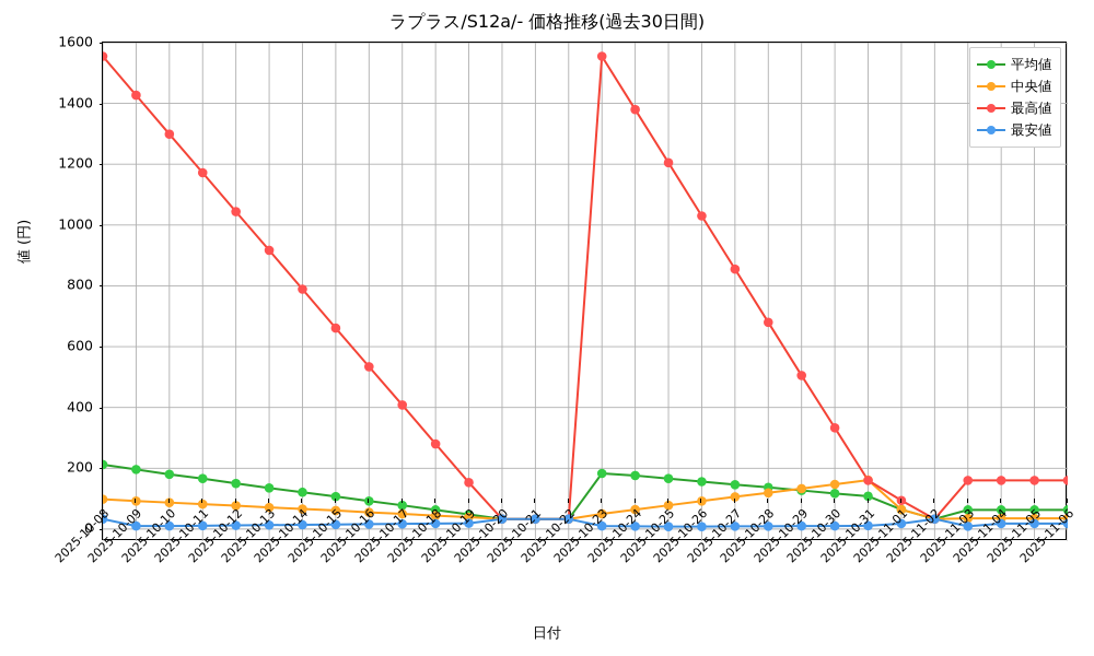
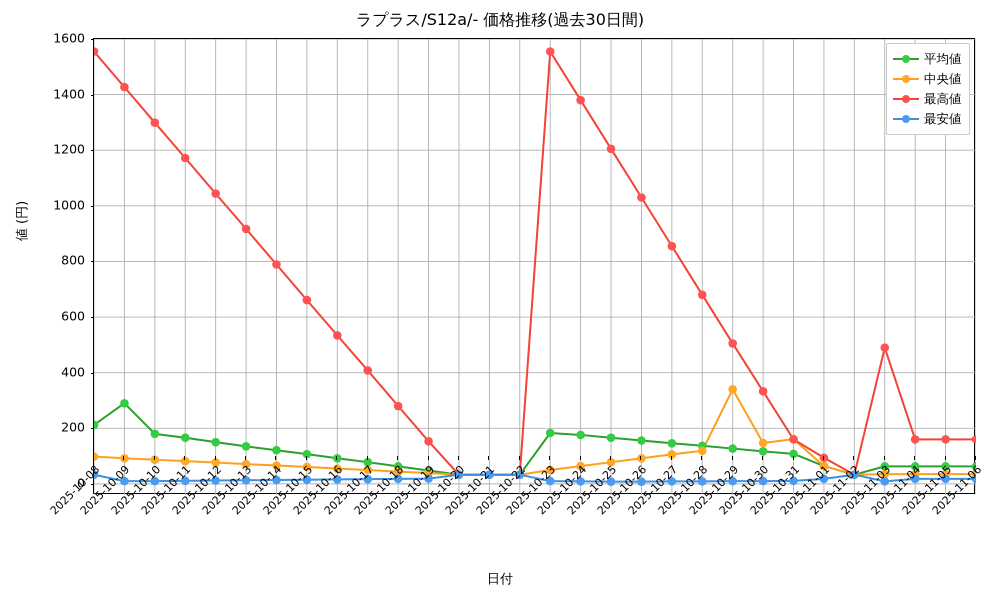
平均値/2025-10-09: 200 -> 290
中央値/2025-10-29: 130 -> 340
最高値/2025-11-03: 160 -> 490
